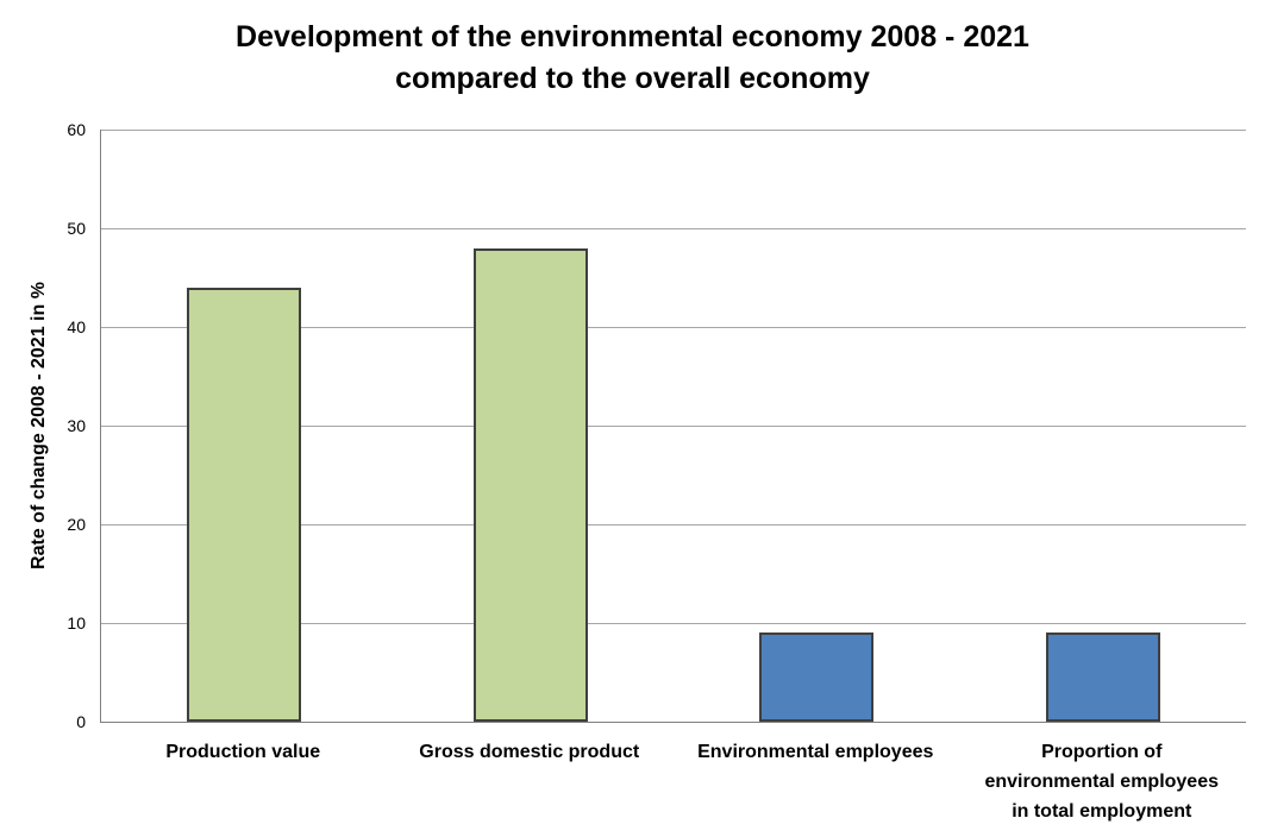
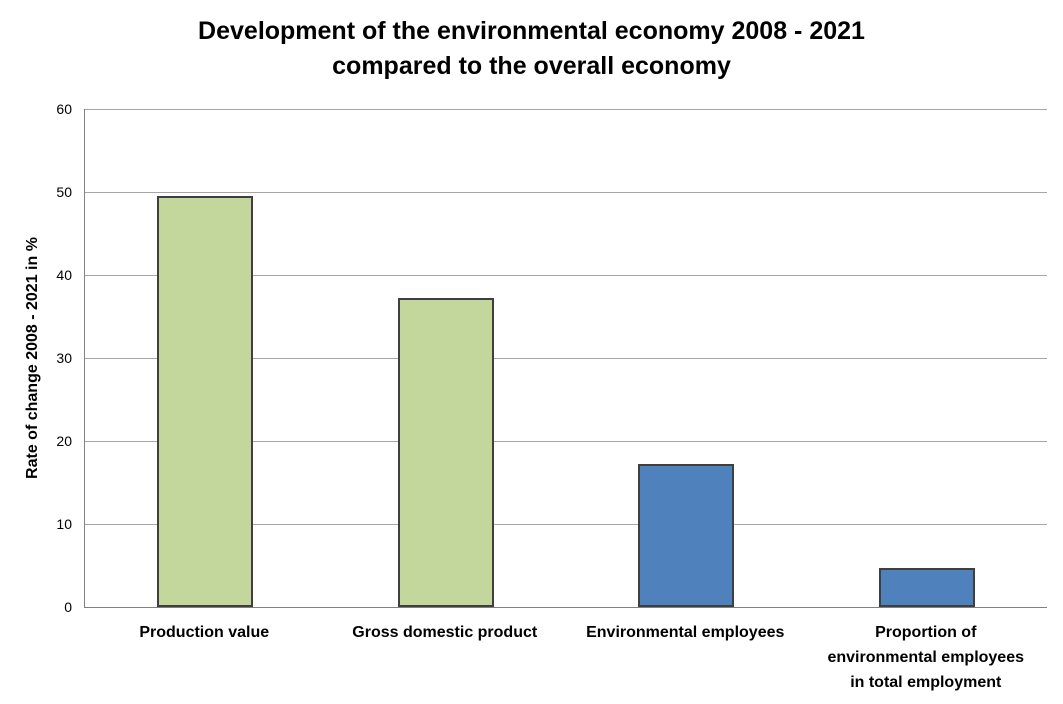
Production value: 44 -> 50
Gross domestic product: 48 -> 37
Environmental employees: 9 -> 17
Proportion of environmental employees in total employment: 9 -> 5
